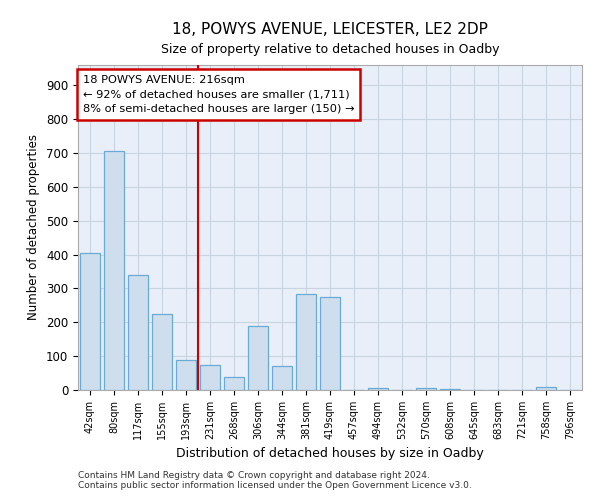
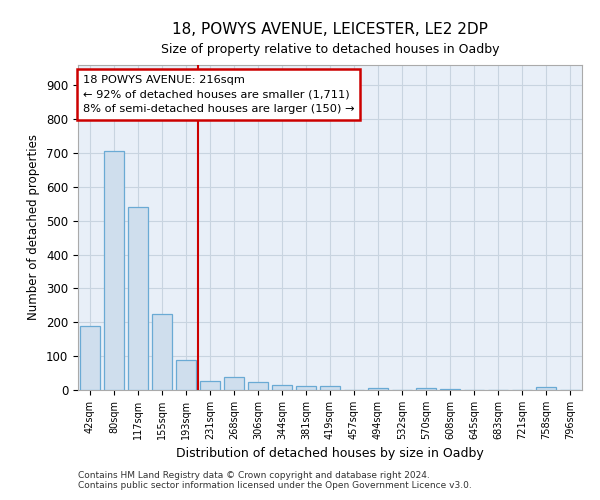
42sqm: 405 -> 190
117sqm: 340 -> 540
231sqm: 75 -> 27
306sqm: 190 -> 25
344sqm: 70 -> 15
381sqm: 285 -> 13
419sqm: 275 -> 12
